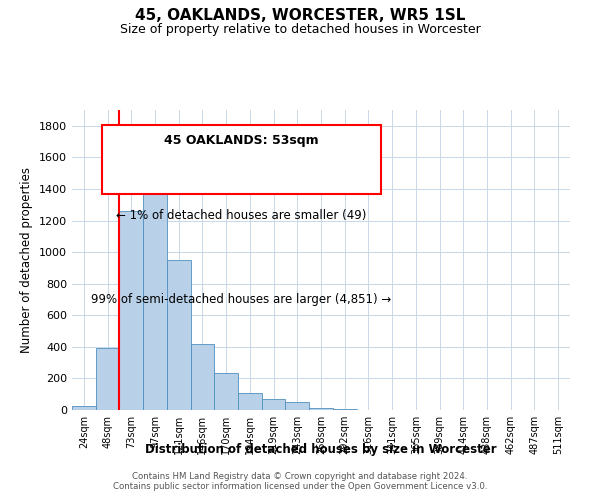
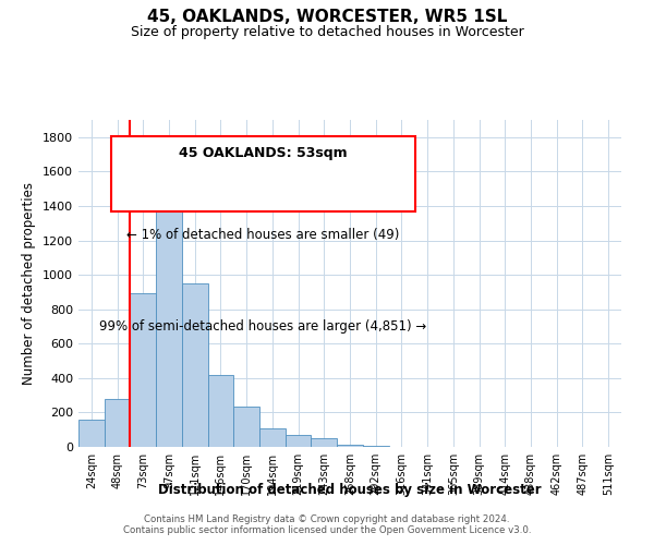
24sqm: 20 -> 160
48sqm: 390 -> 280
73sqm: 1260 -> 890
